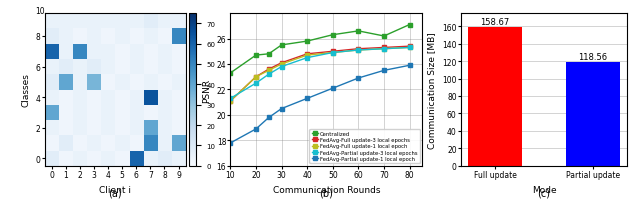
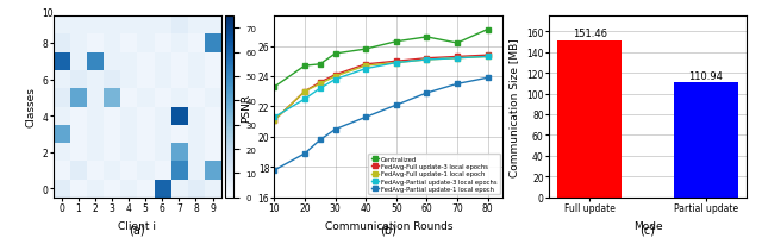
Full update: 158.67 -> 151.46
Partial update: 118.56 -> 110.94
